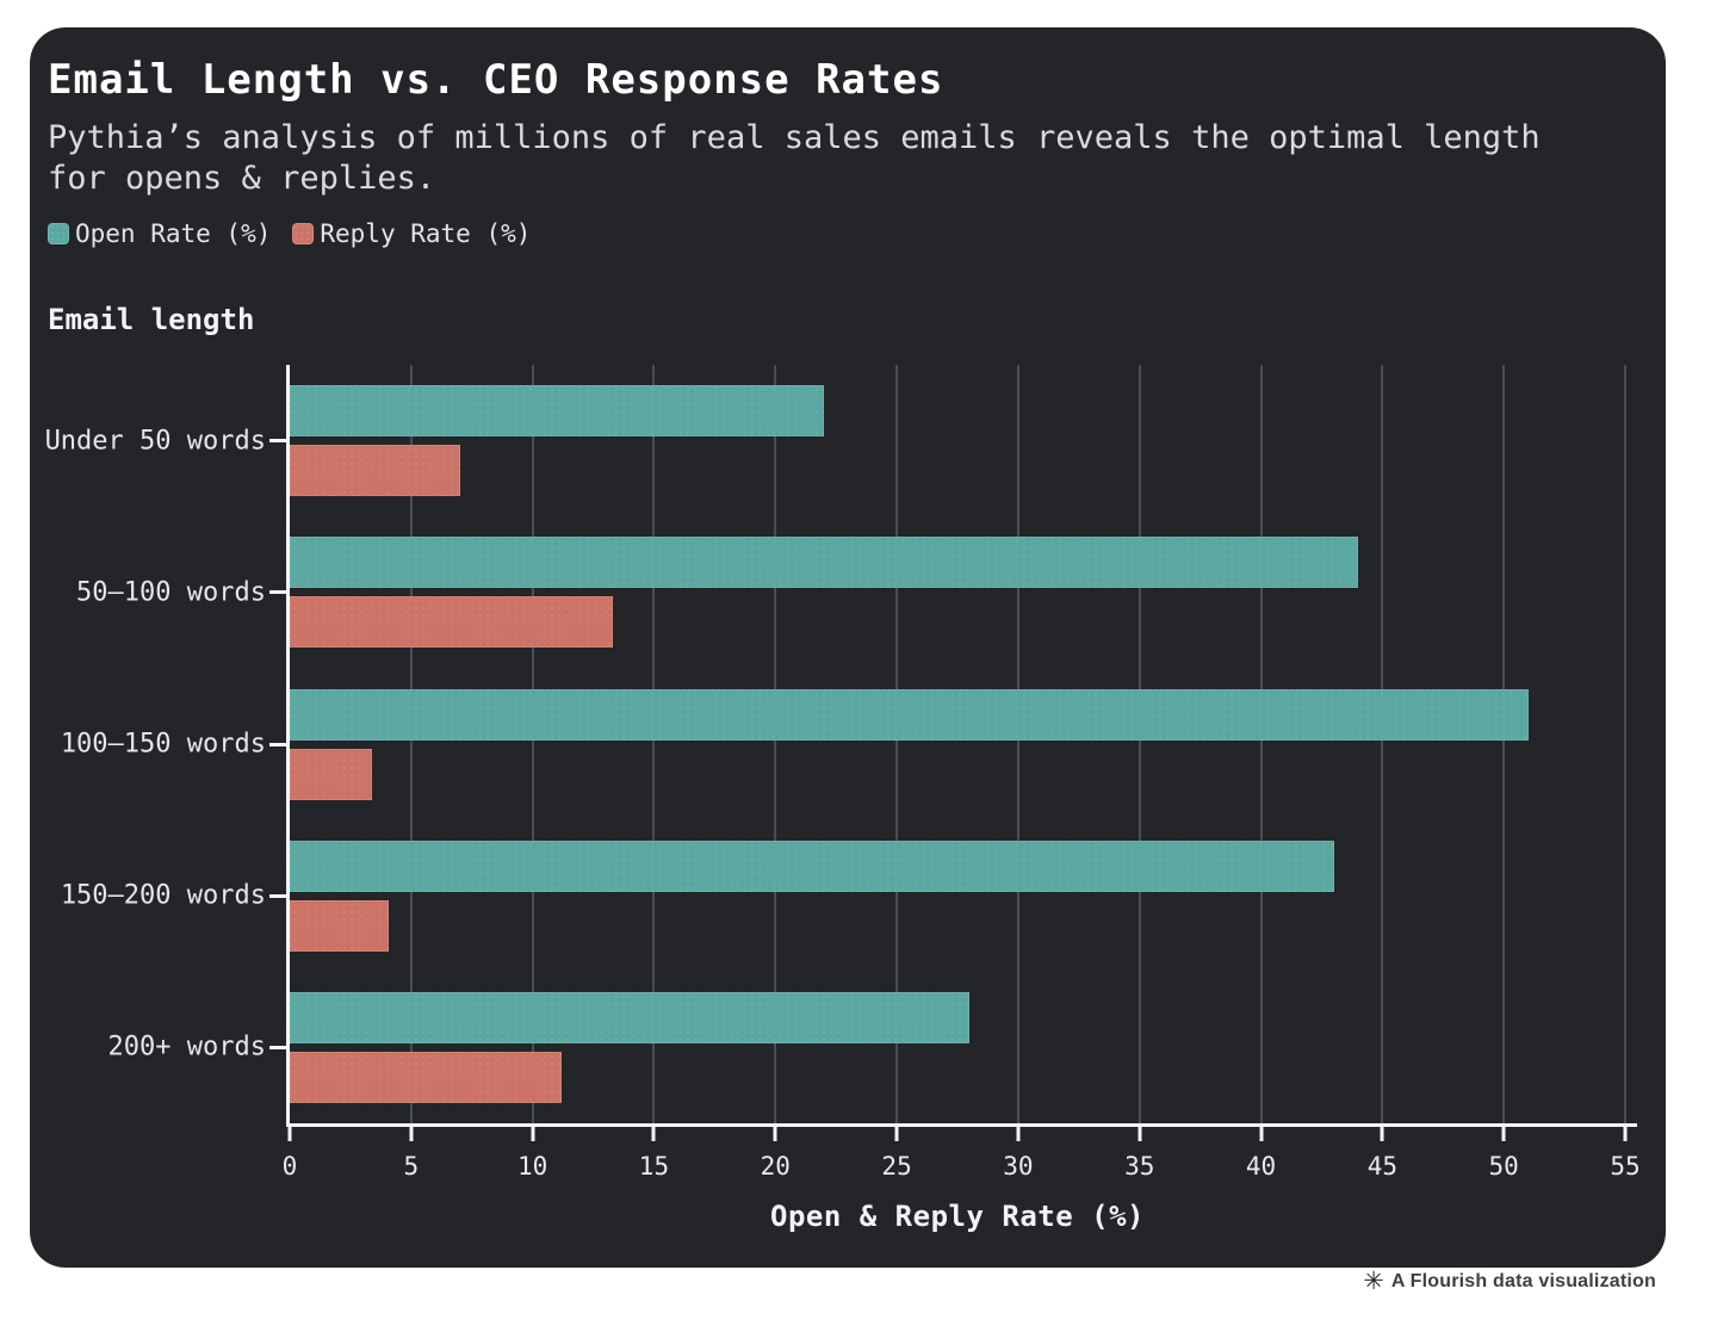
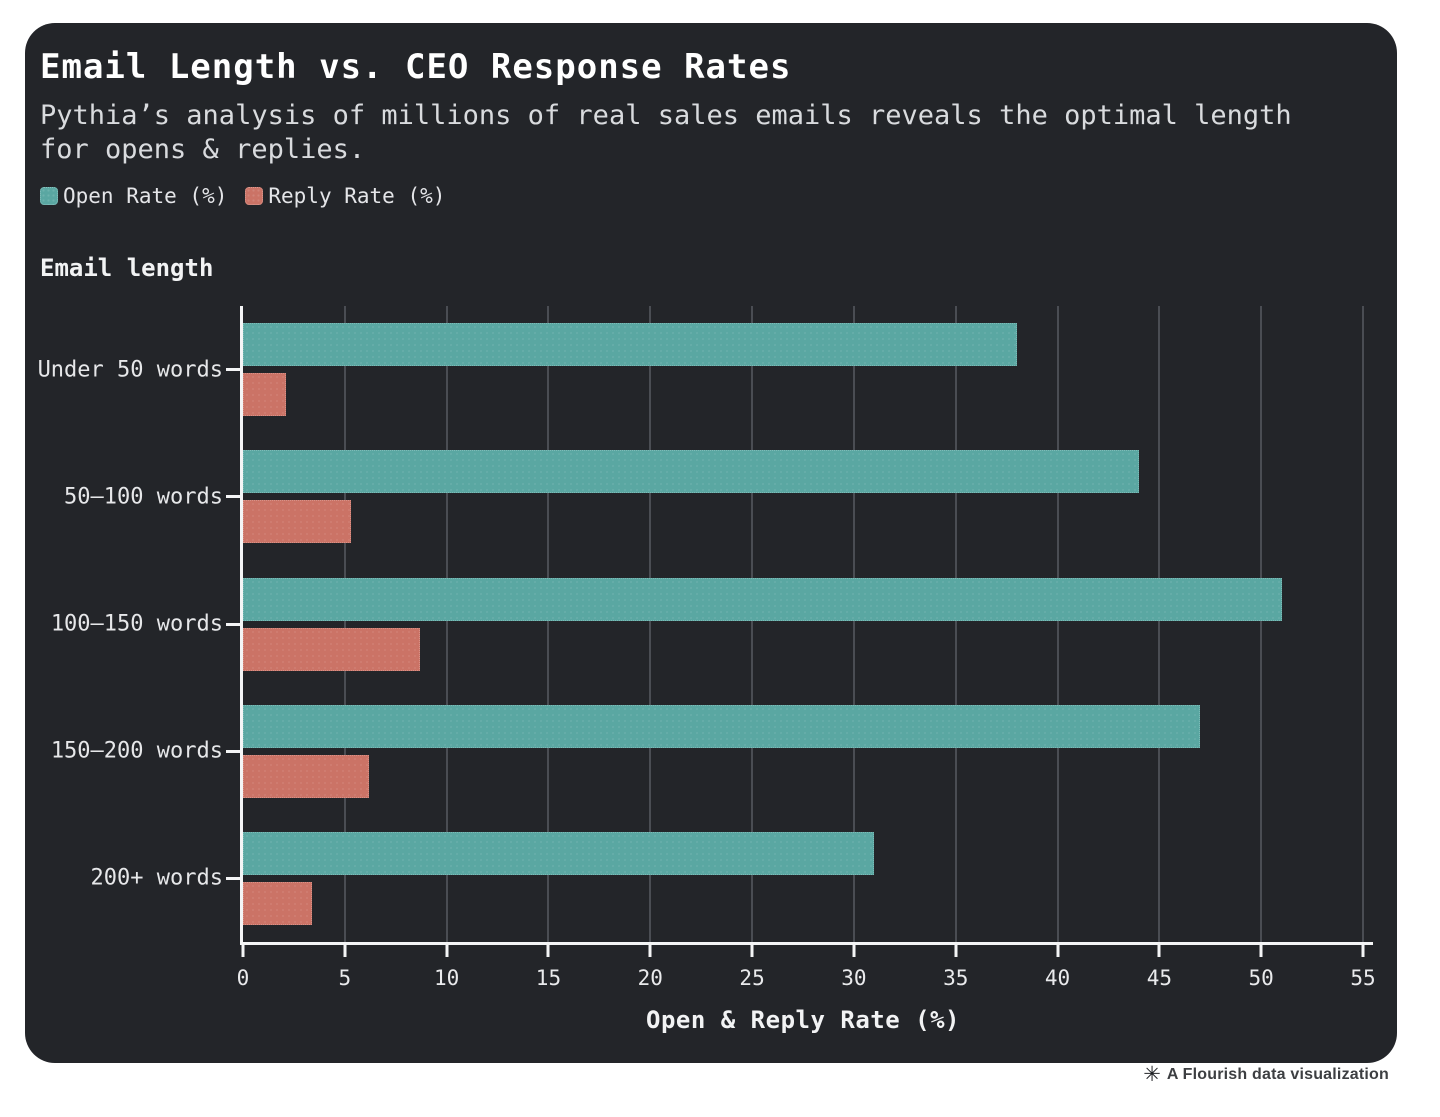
Open Rate (%)/Under 50 words: 22 -> 38
Reply Rate (%)/Under 50 words: 7.0 -> 2.1
Reply Rate (%)/50–100 words: 13.3 -> 5.3
Reply Rate (%)/100–150 words: 3.4 -> 8.7
Open Rate (%)/150–200 words: 43 -> 47
Reply Rate (%)/150–200 words: 4.1 -> 6.2
Open Rate (%)/200+ words: 28 -> 31
Reply Rate (%)/200+ words: 11.2 -> 3.4
